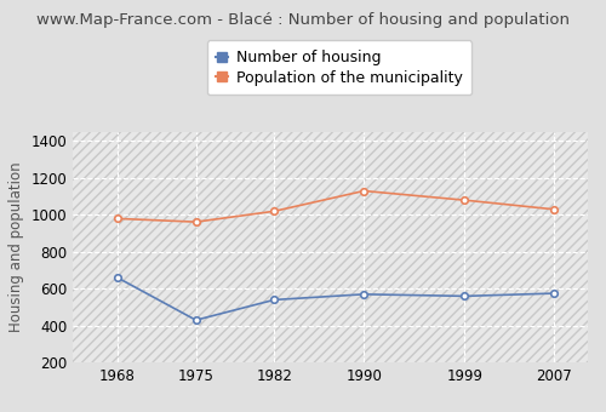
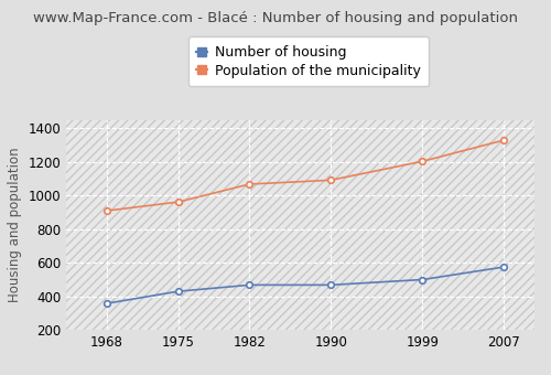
Number of housing/1968: 660 -> 360
Population of the municipality/1968: 980 -> 910
Number of housing/1982: 540 -> 470
Population of the municipality/1982: 1020 -> 1070
Number of housing/1990: 570 -> 470
Population of the municipality/1990: 1130 -> 1090
Number of housing/1999: 560 -> 500
Population of the municipality/1999: 1080 -> 1200
Population of the municipality/2007: 1030 -> 1330
